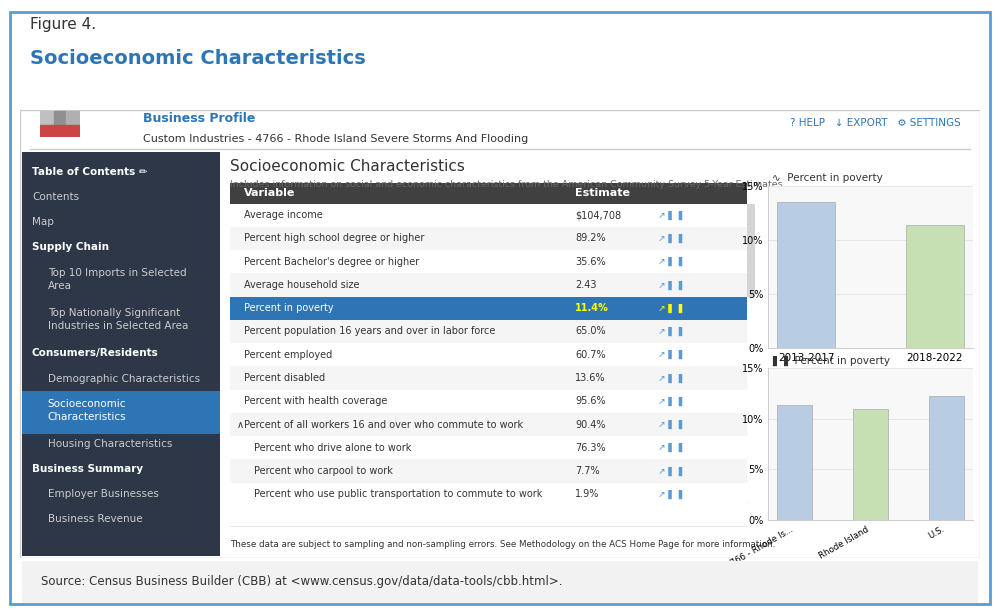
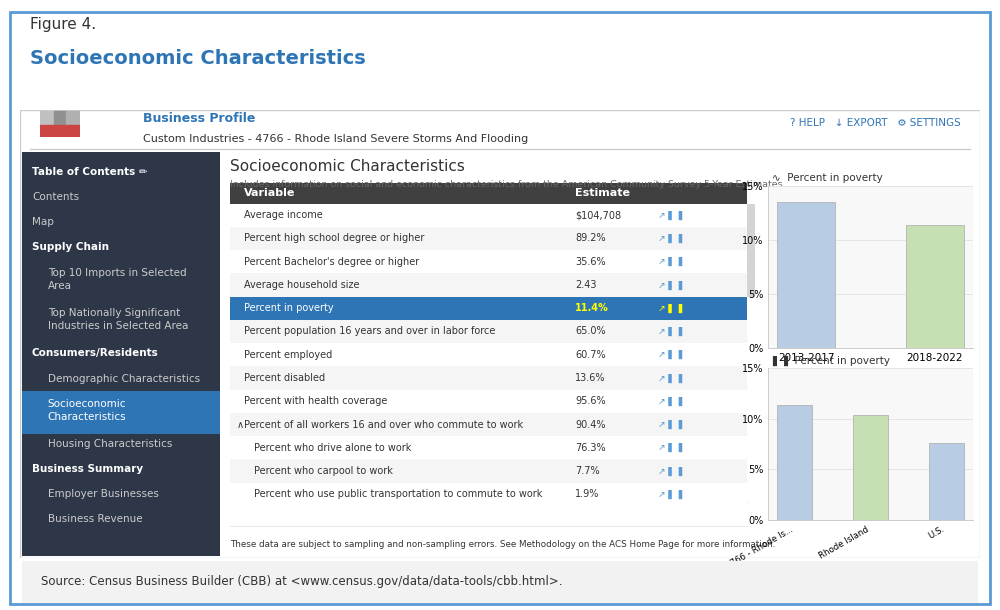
Rhode Island: 11.0% -> 10.4%
U.S.: 12.3% -> 7.6%
